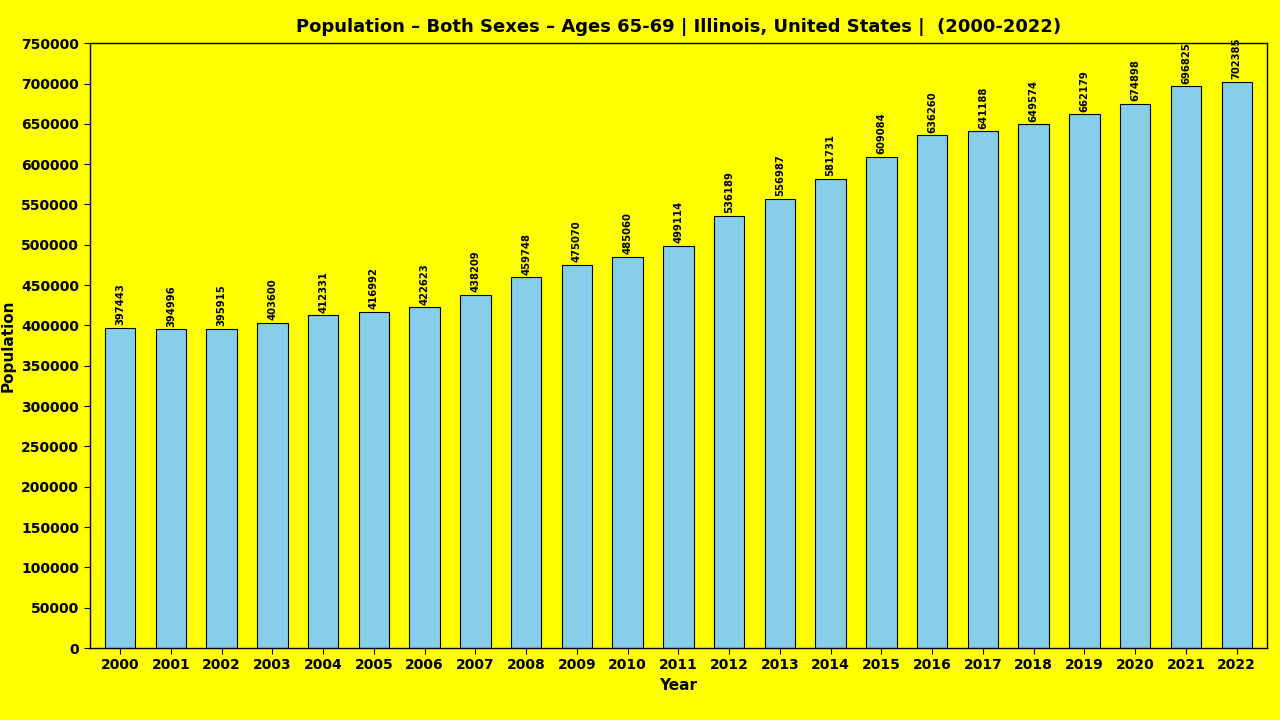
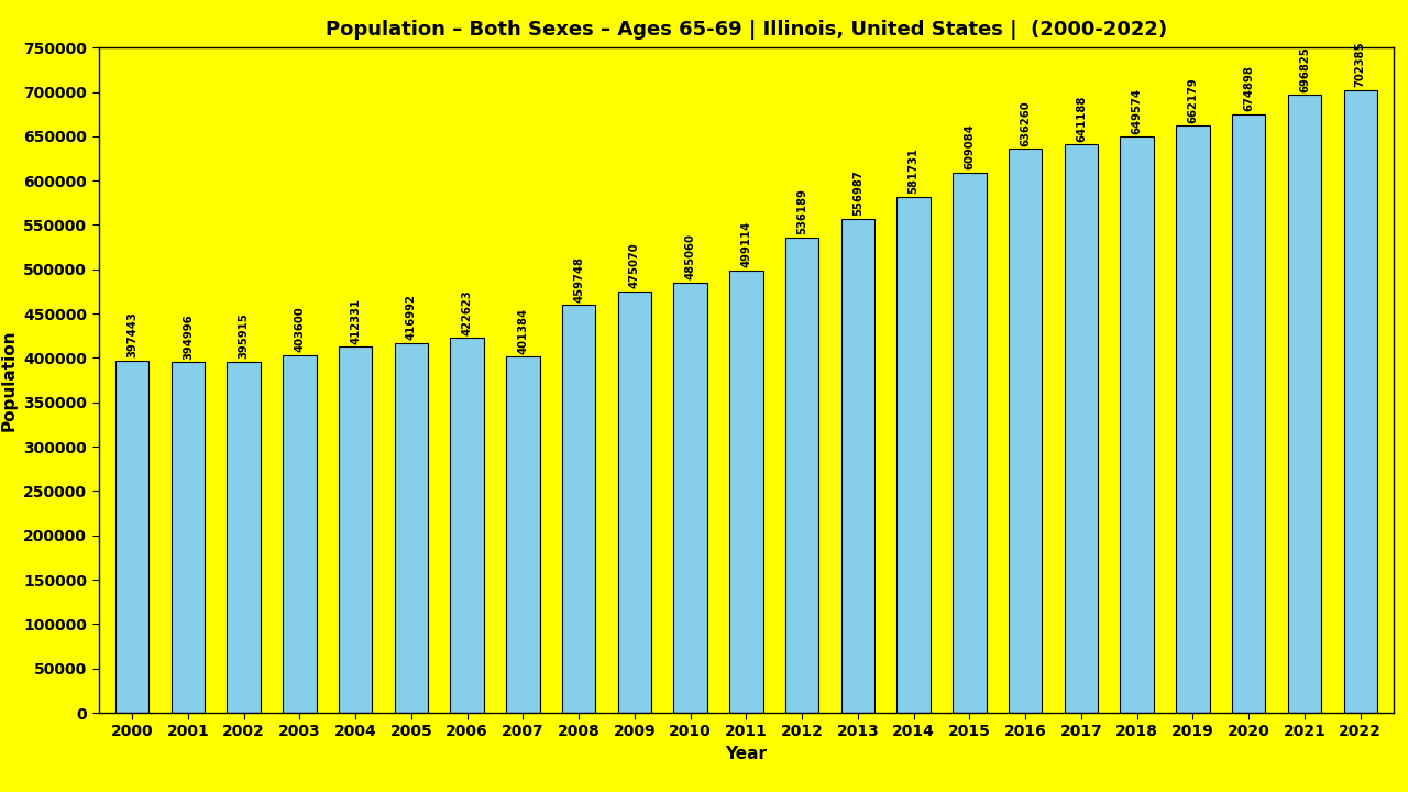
2007: 438209 -> 401384
